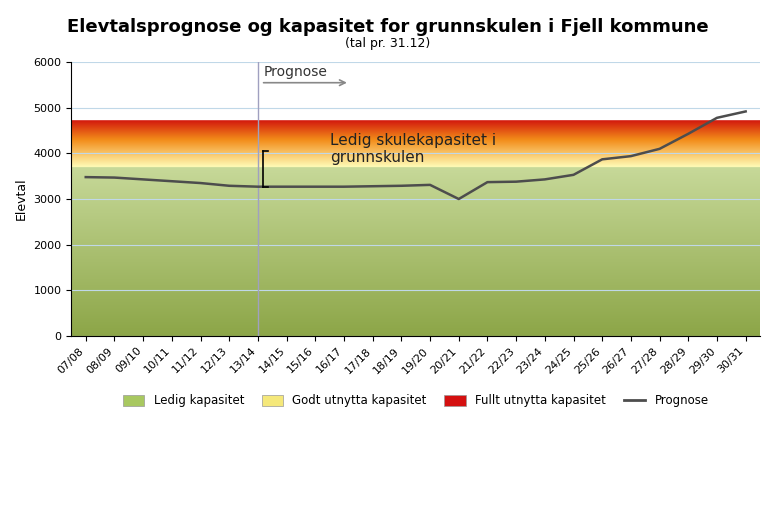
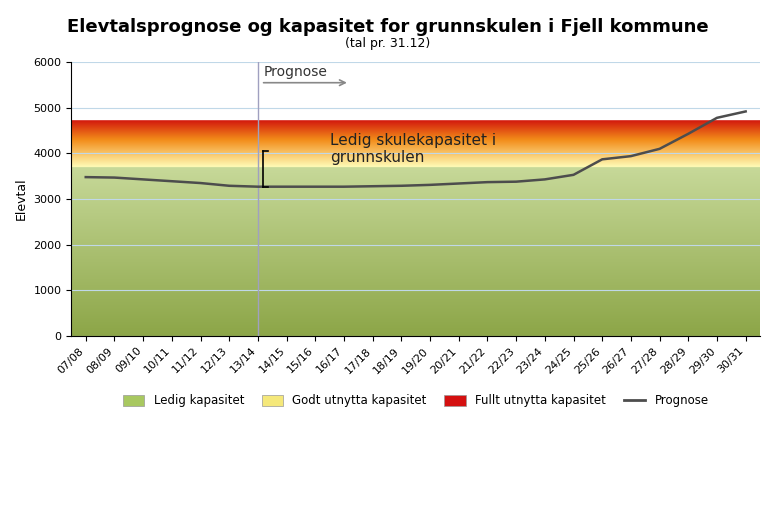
20/21: 3000 -> 3340
